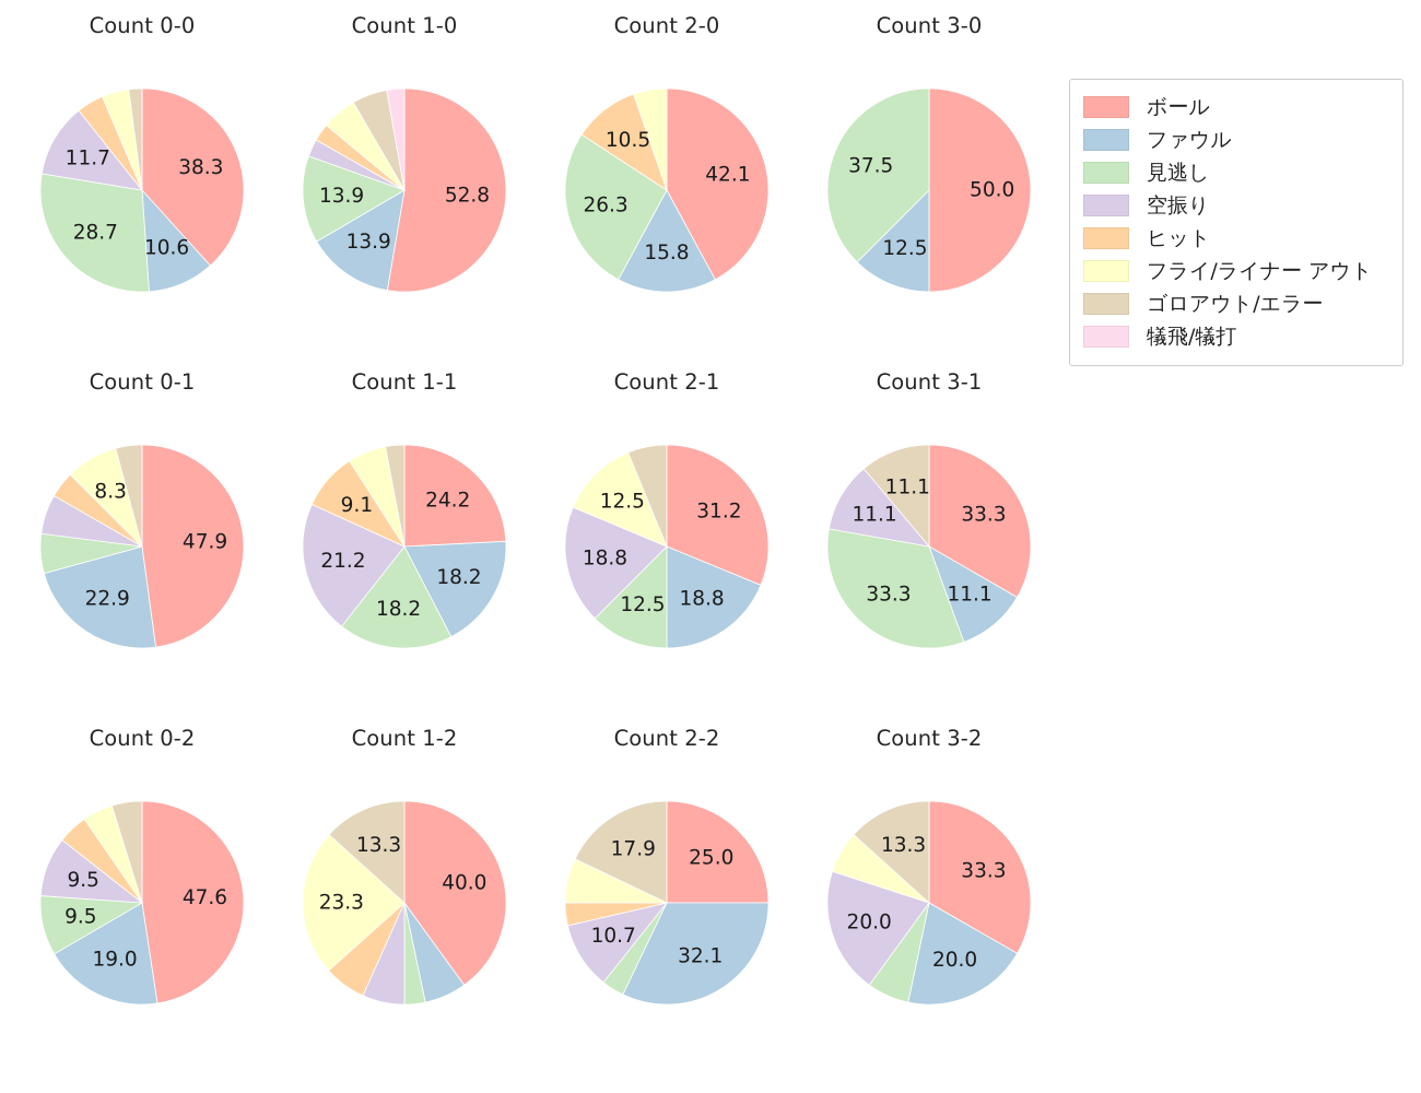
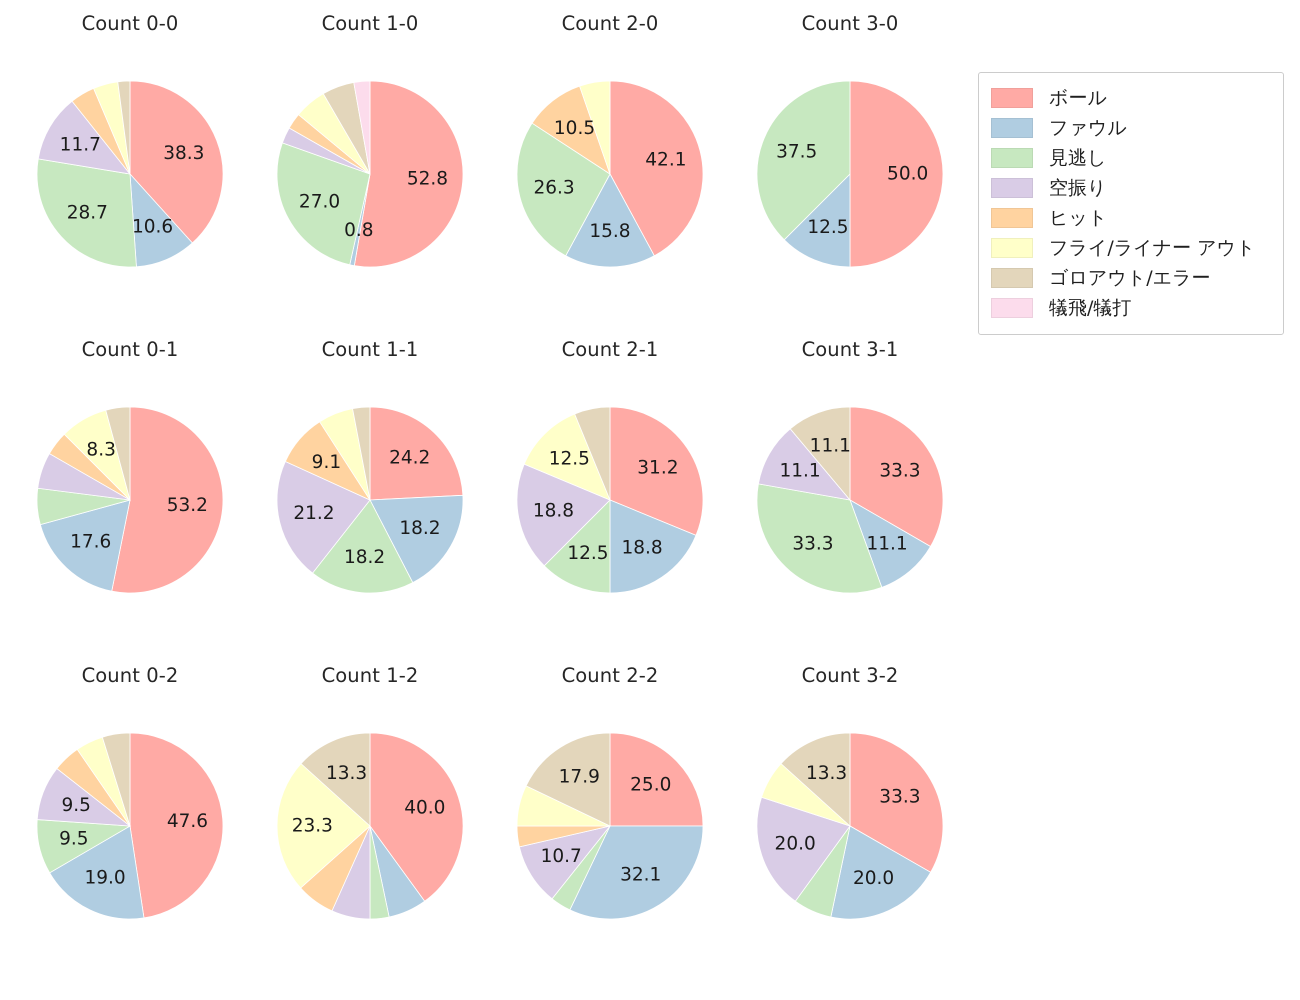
Count 1-0/ファウル: 13.9 -> 0.8
Count 1-0/見逃し: 13.9 -> 27.0
Count 0-1/ボール: 47.9 -> 53.2
Count 0-1/ファウル: 22.9 -> 17.6
